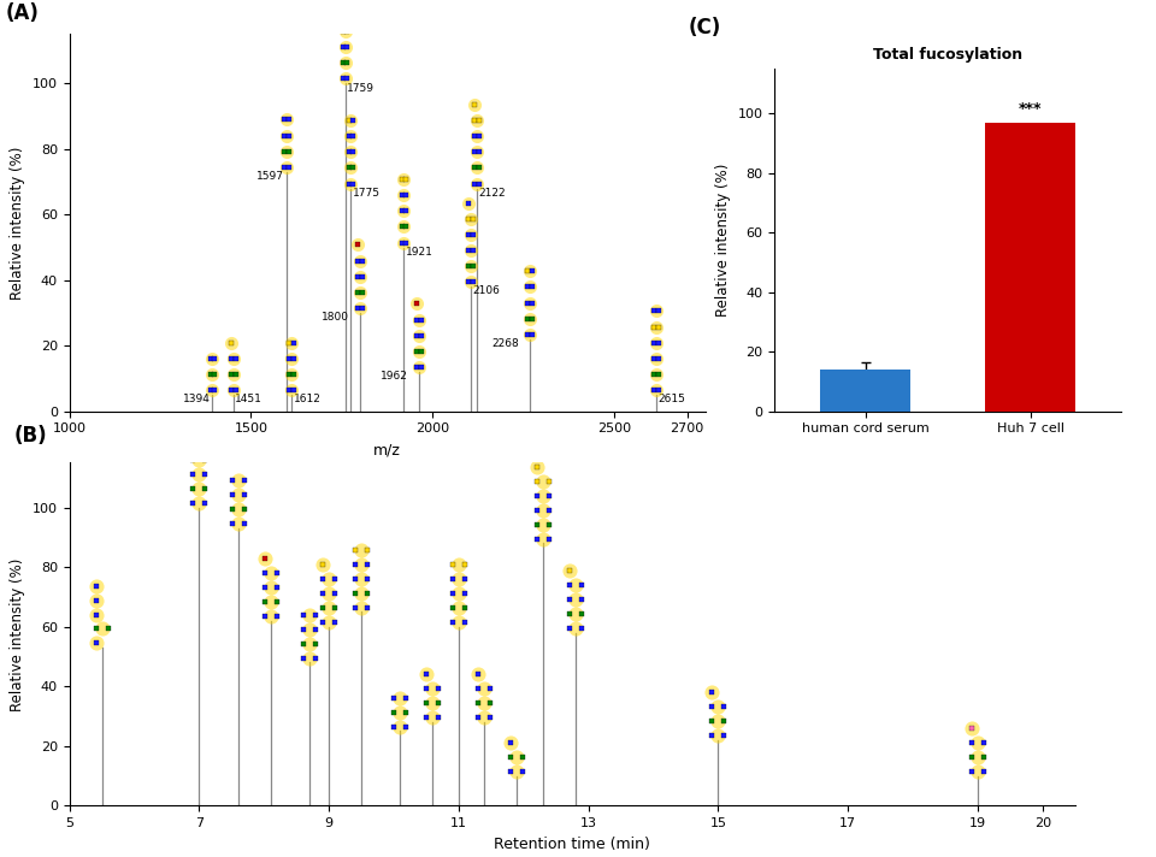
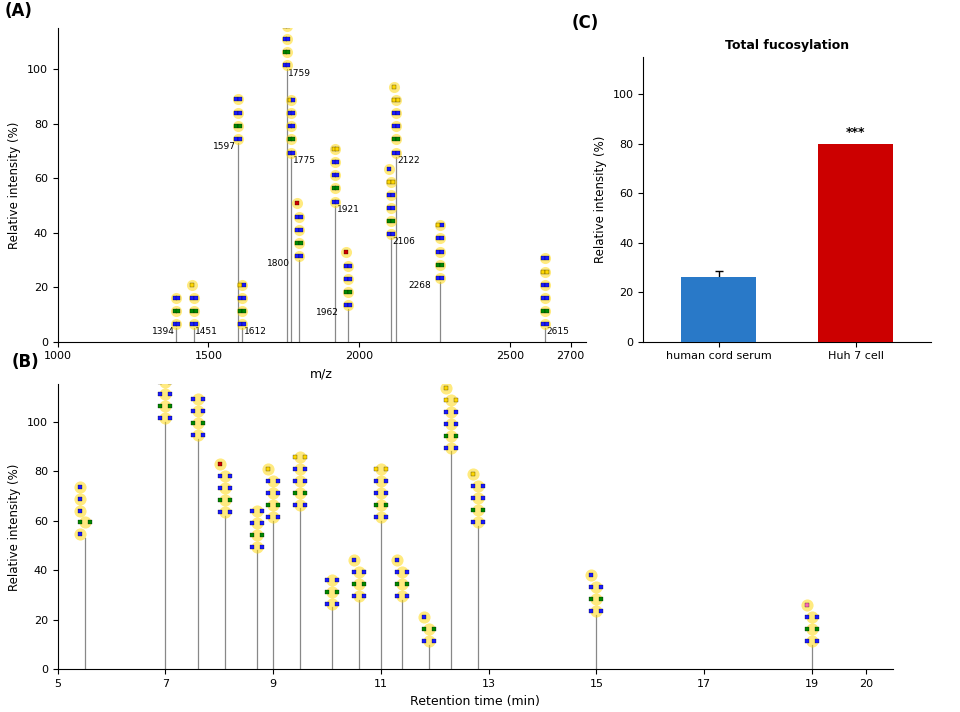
human cord serum: 14 -> 26
Huh 7 cell: 97 -> 80
